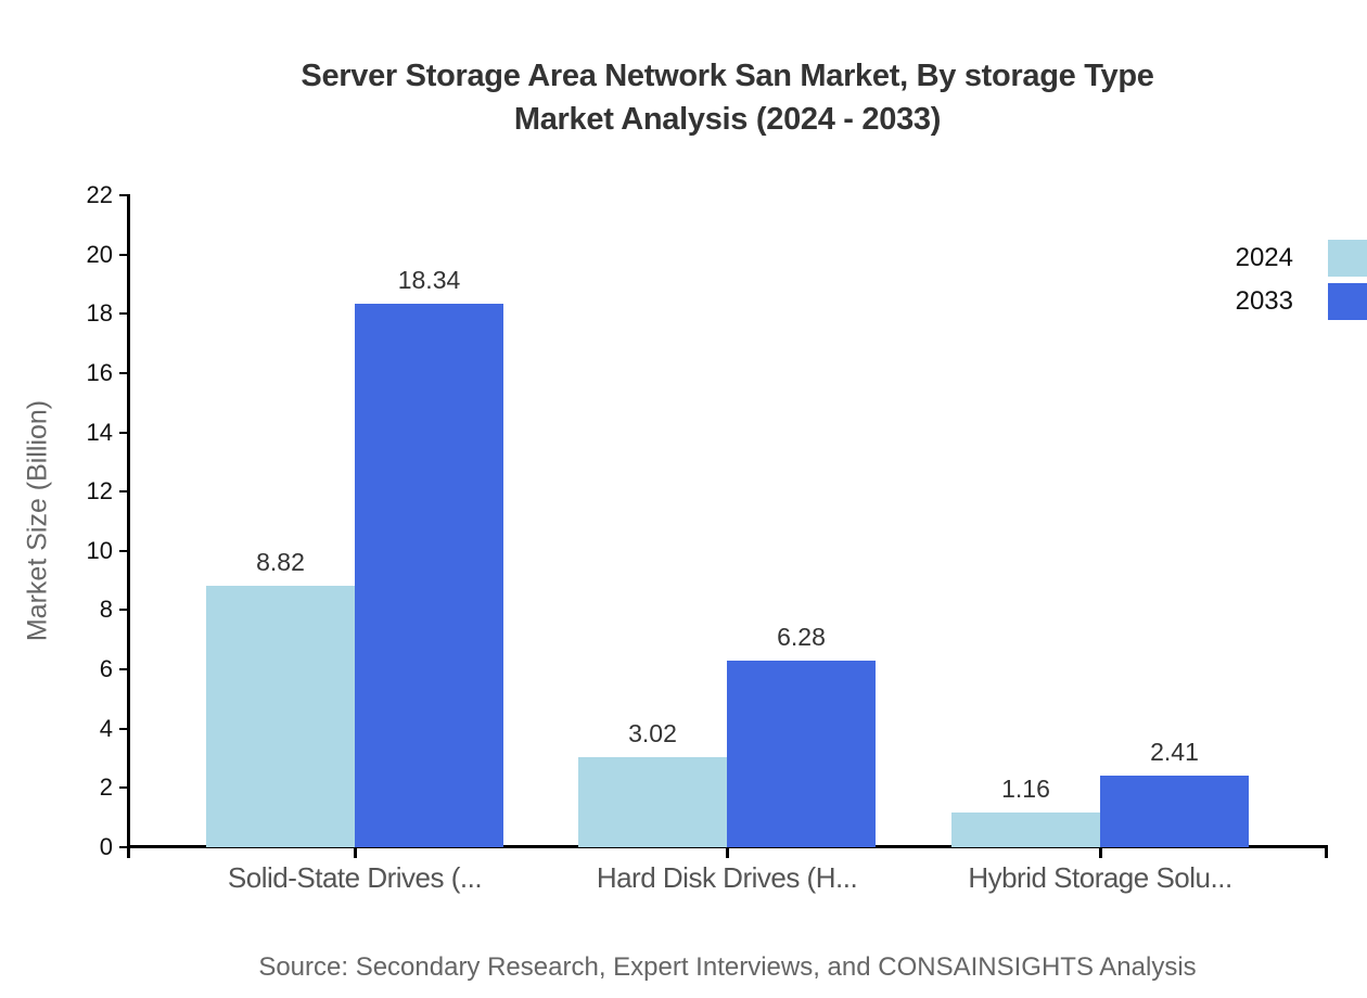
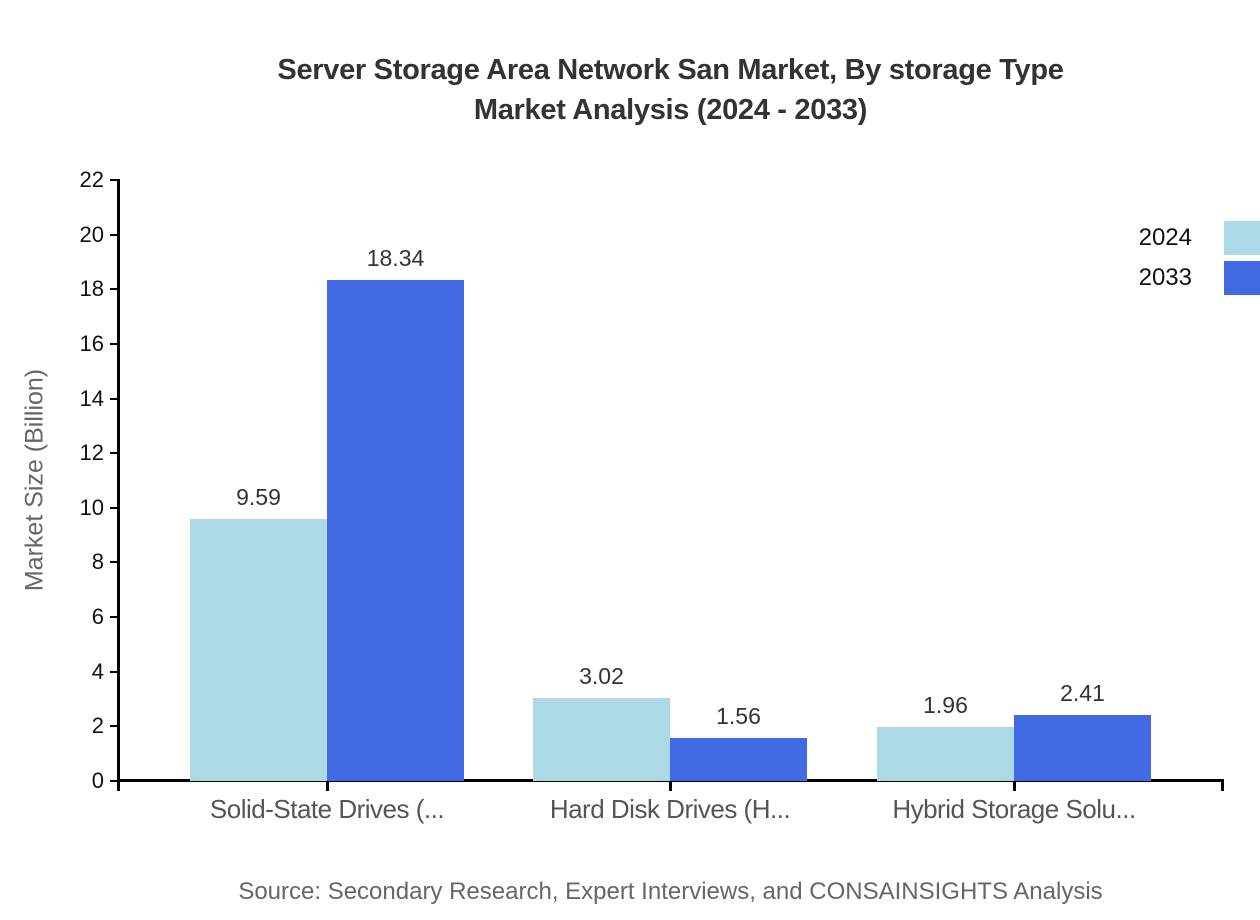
2024/Solid-State Drives (...: 8.82 -> 9.59
2033/Hard Disk Drives (H...: 6.28 -> 1.56
2024/Hybrid Storage Solu...: 1.16 -> 1.96
